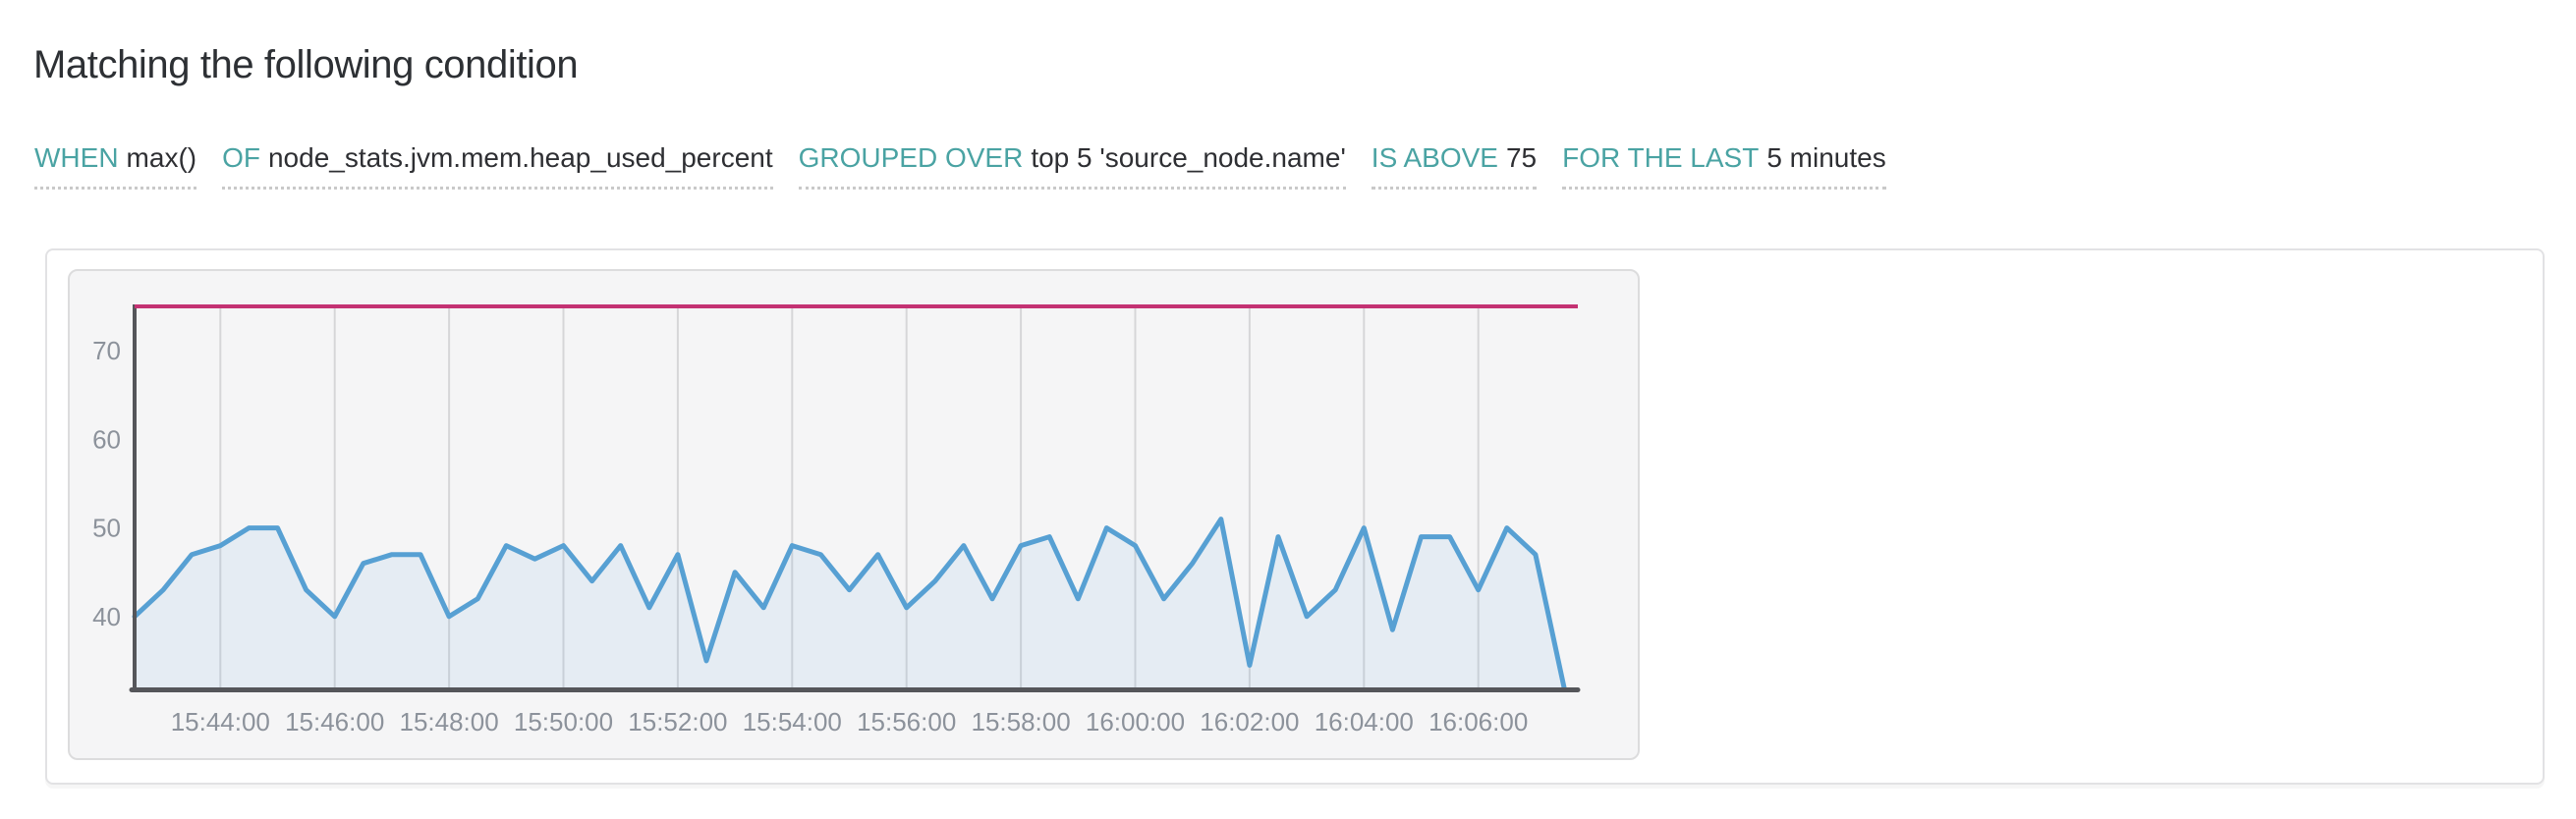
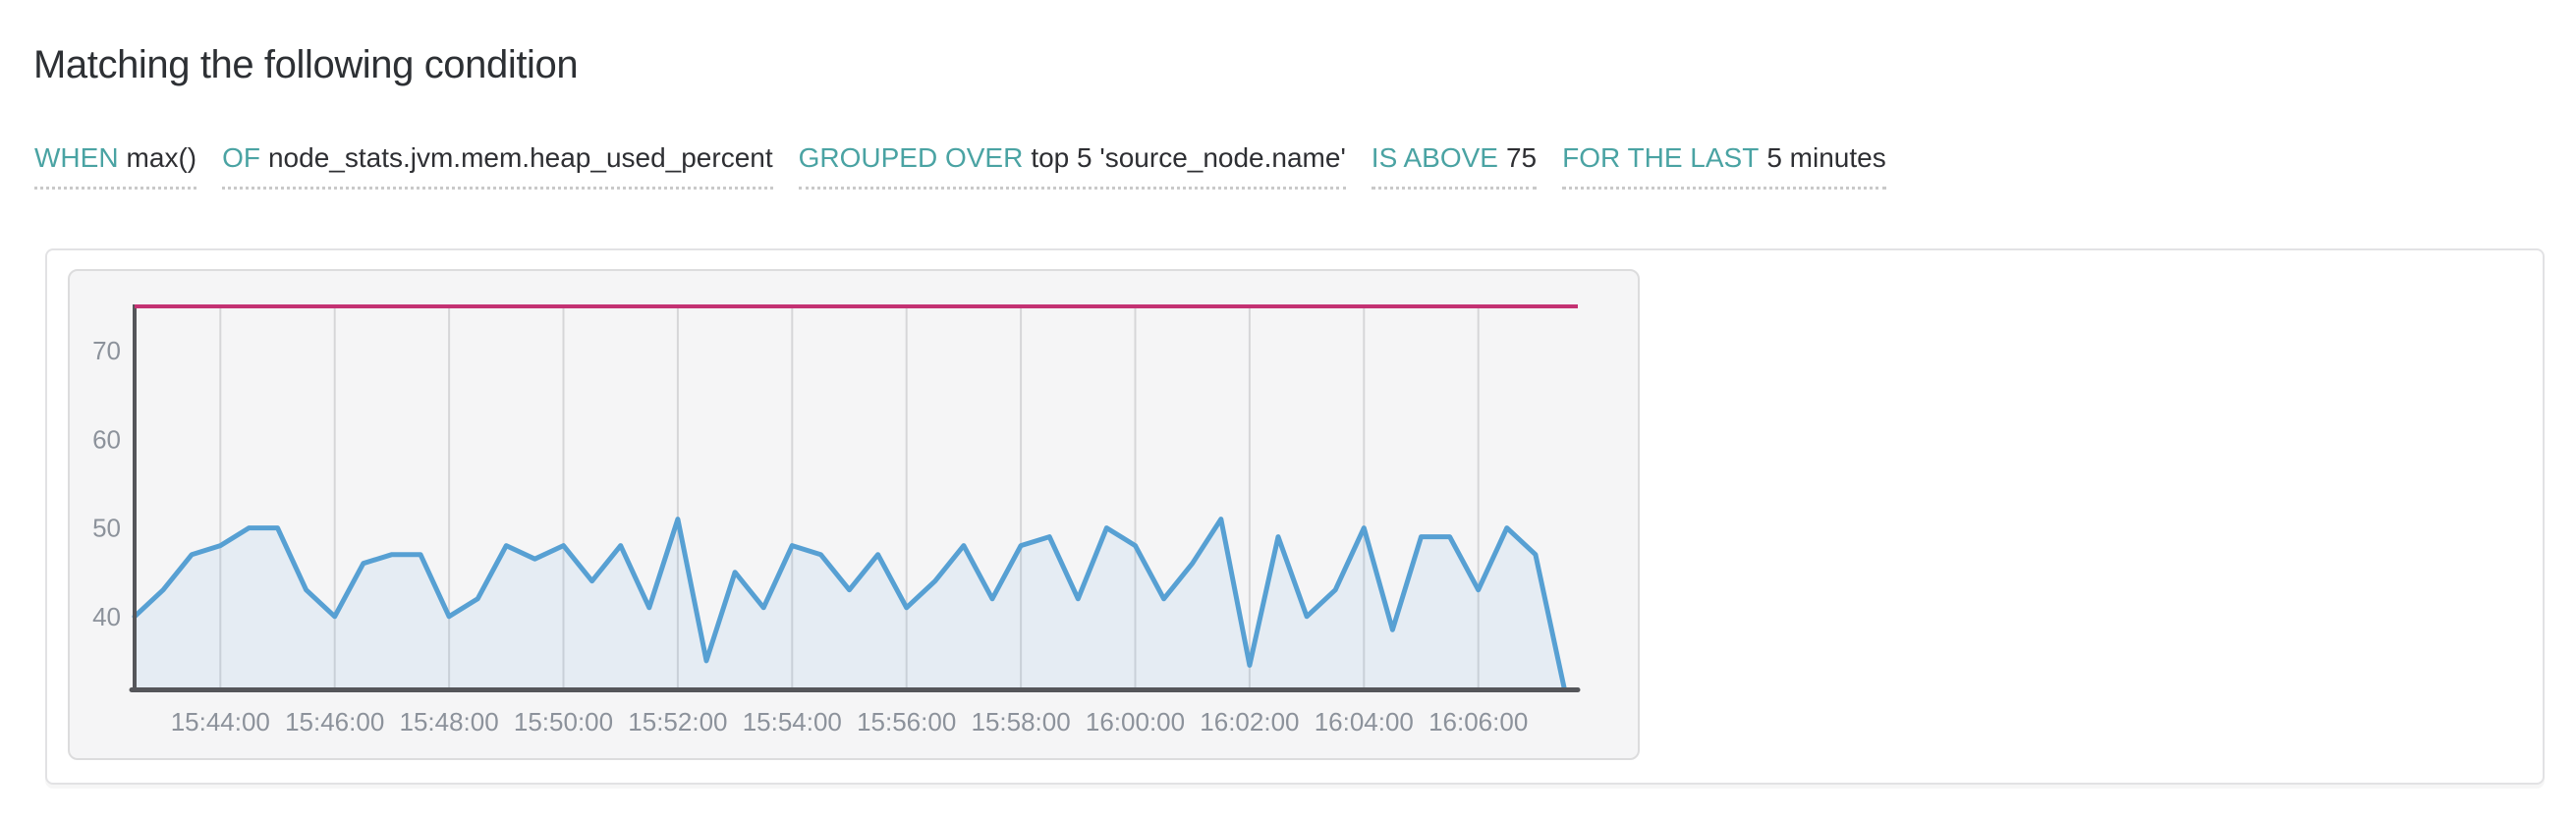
15:52:00: 47 -> 51
